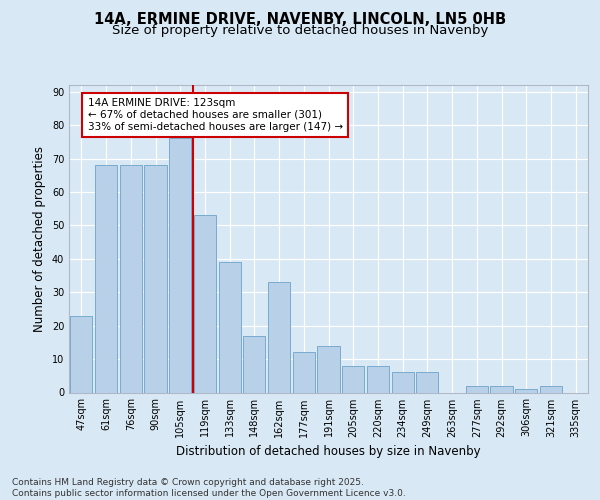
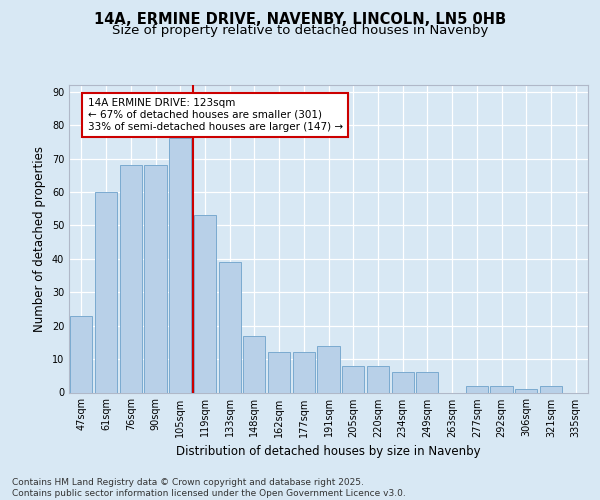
61sqm: 68 -> 60
162sqm: 33 -> 12
